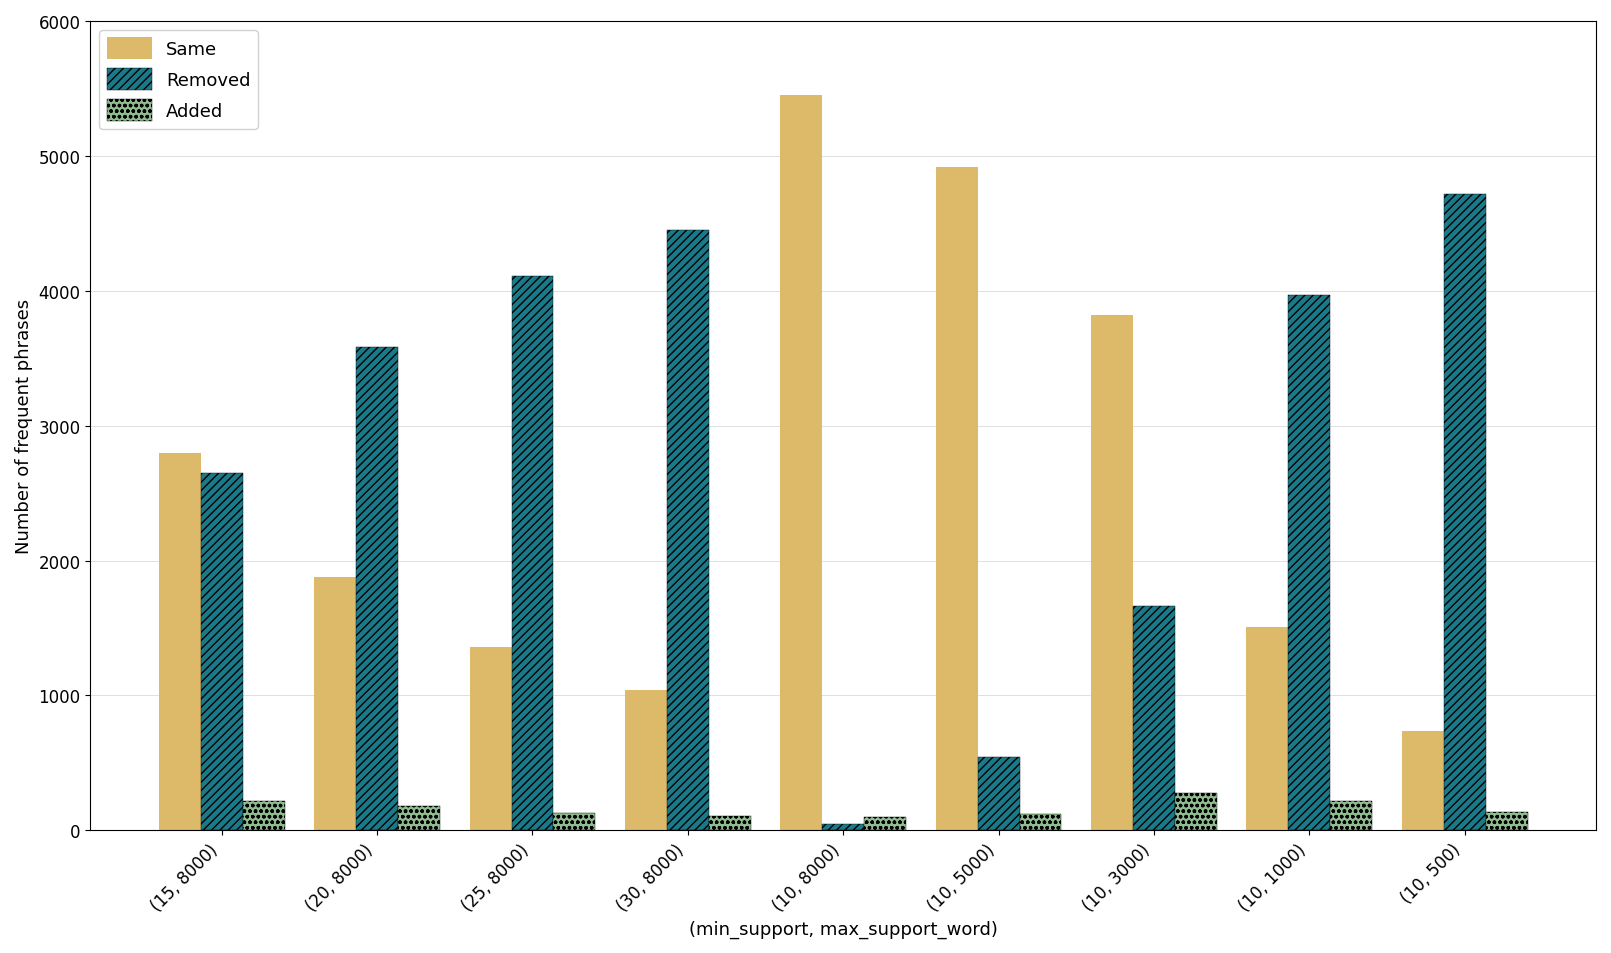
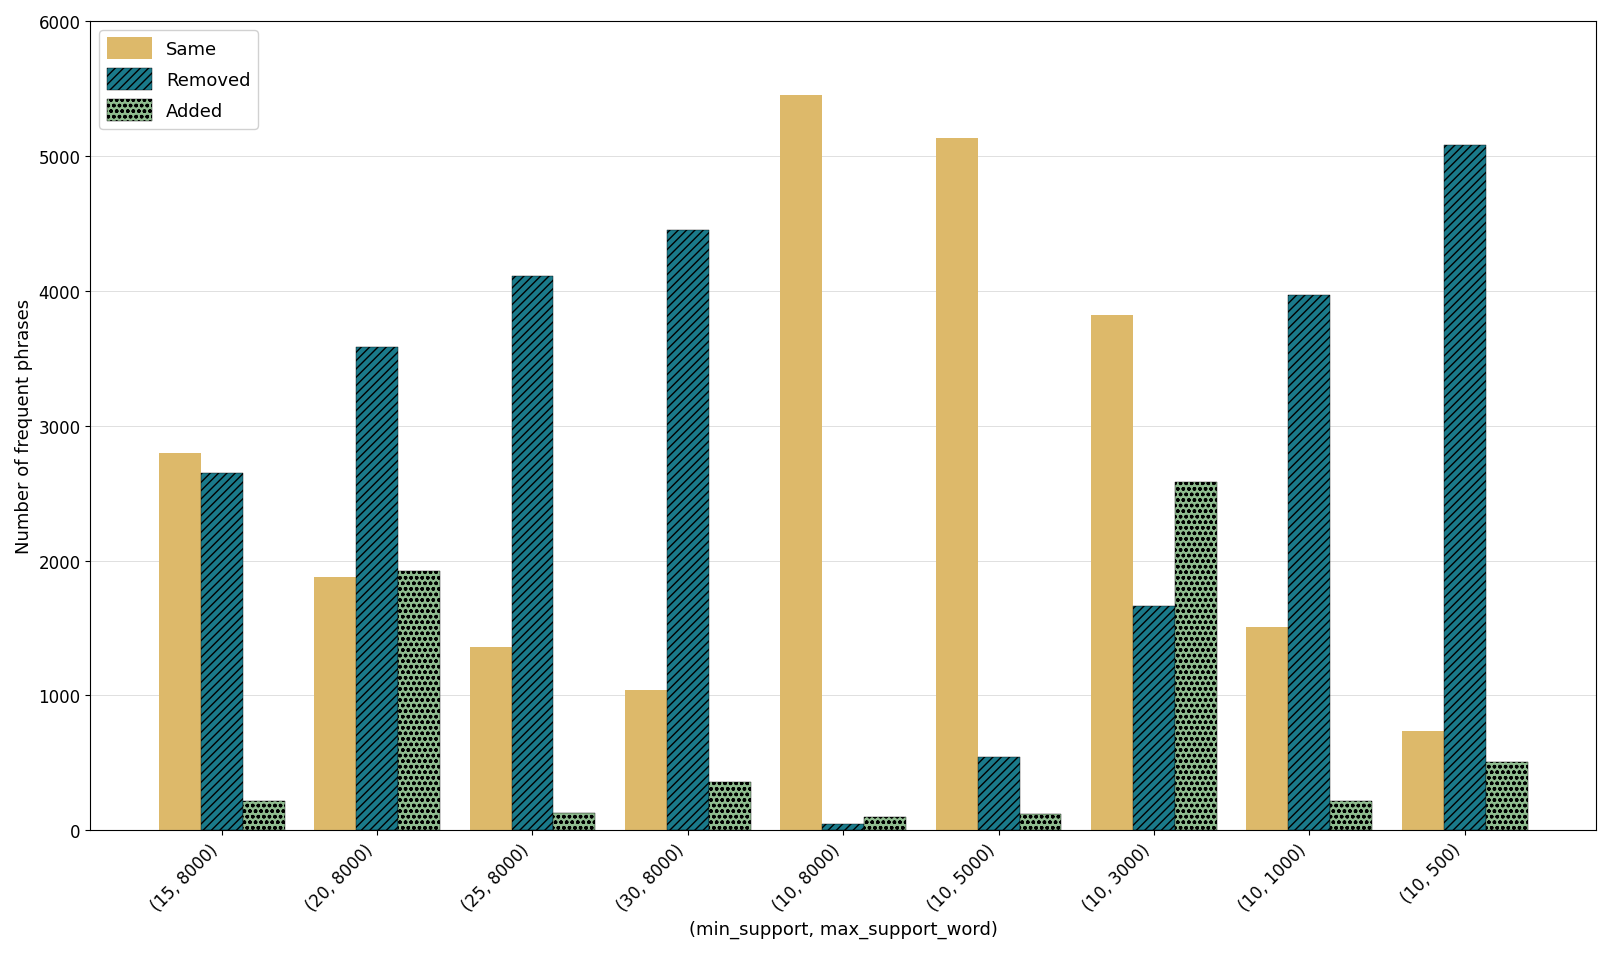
Added/(20, 8000): 180 -> 1920
Added/(30, 8000): 110 -> 360
Same/(10, 5000): 4920 -> 5130
Added/(10, 3000): 280 -> 2580
Removed/(10, 500): 4720 -> 5080
Added/(10, 500): 140 -> 510
